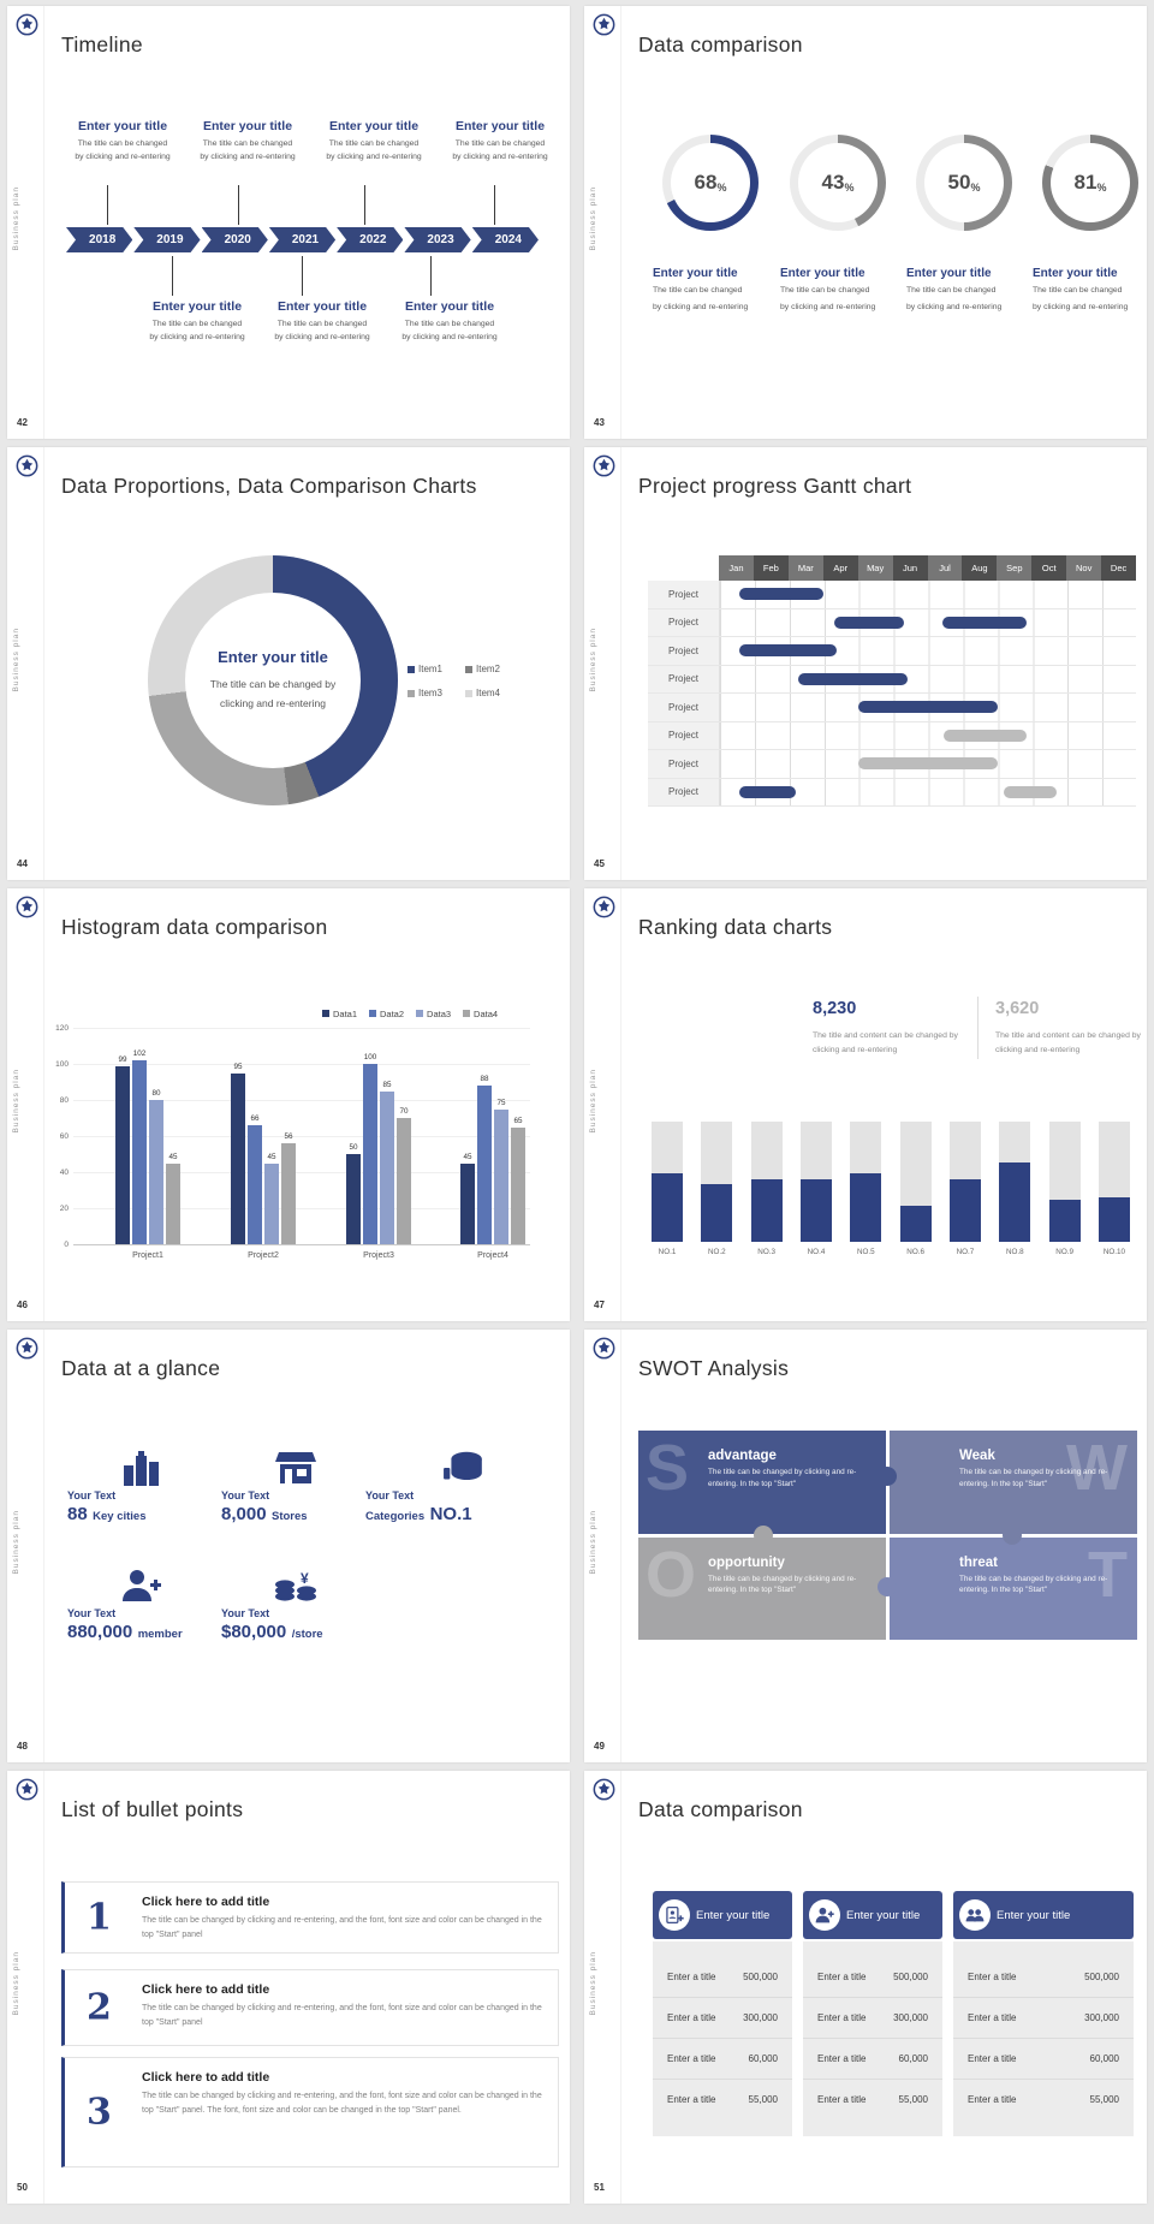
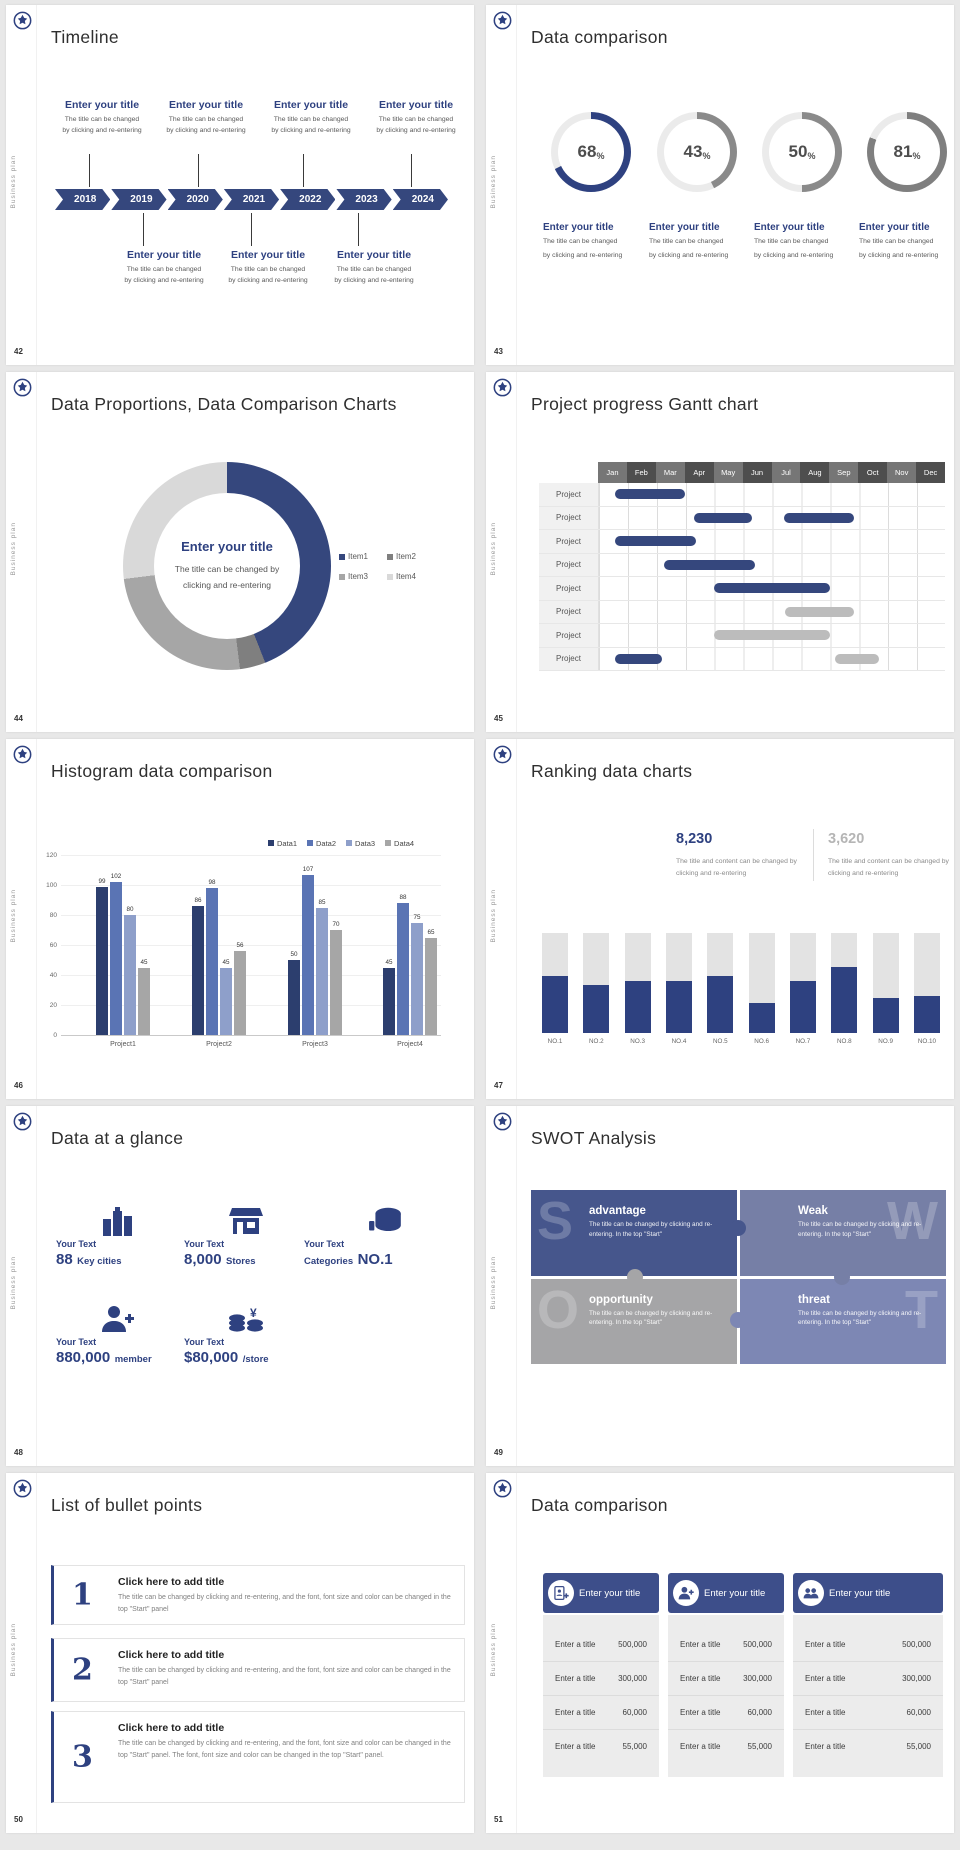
Histogram data comparison/Data1/Project2: 95 -> 86
Histogram data comparison/Data2/Project2: 66 -> 98
Histogram data comparison/Data2/Project3: 100 -> 107
